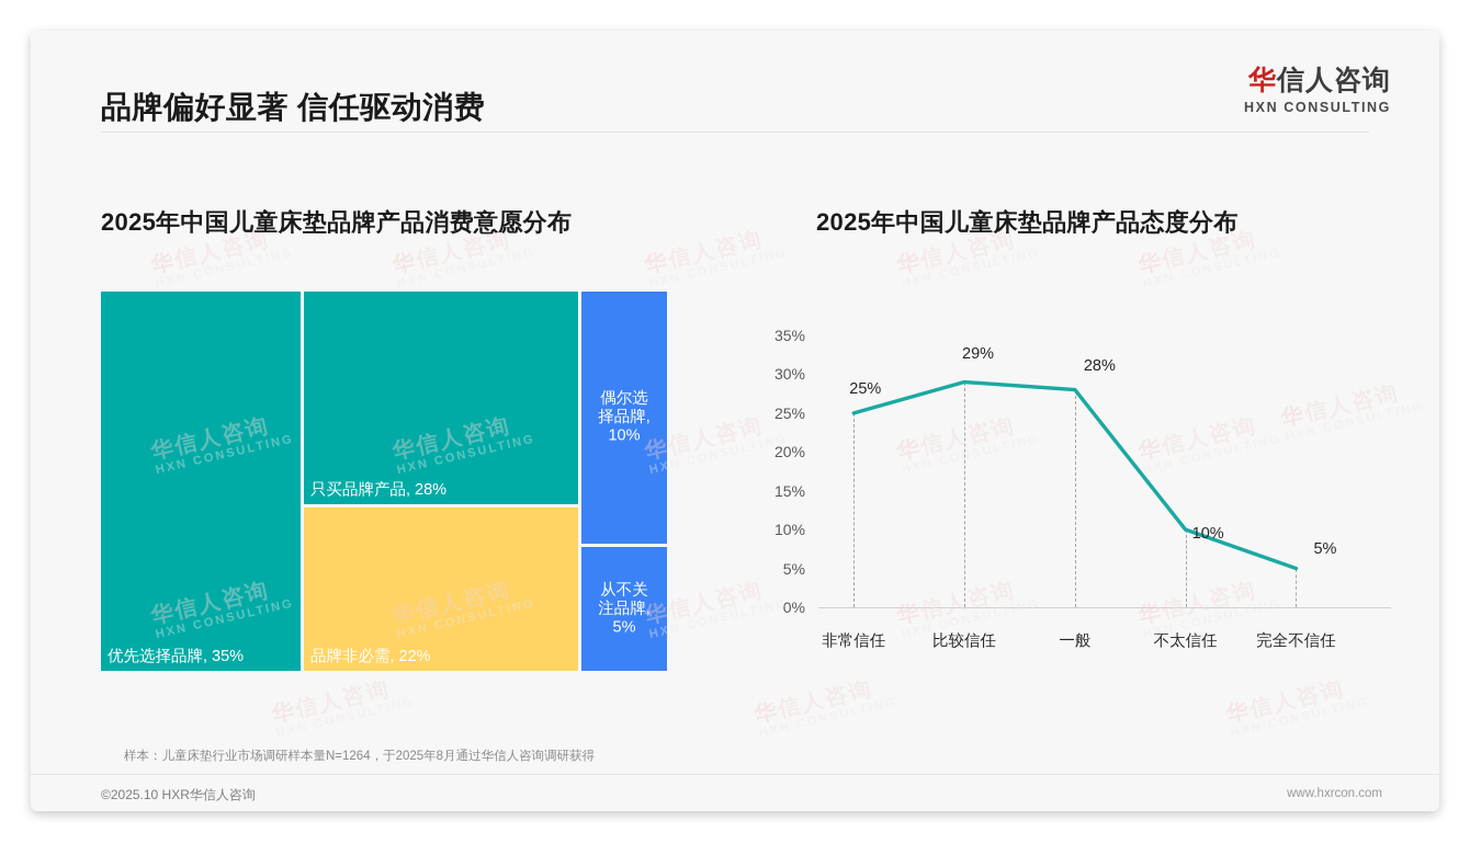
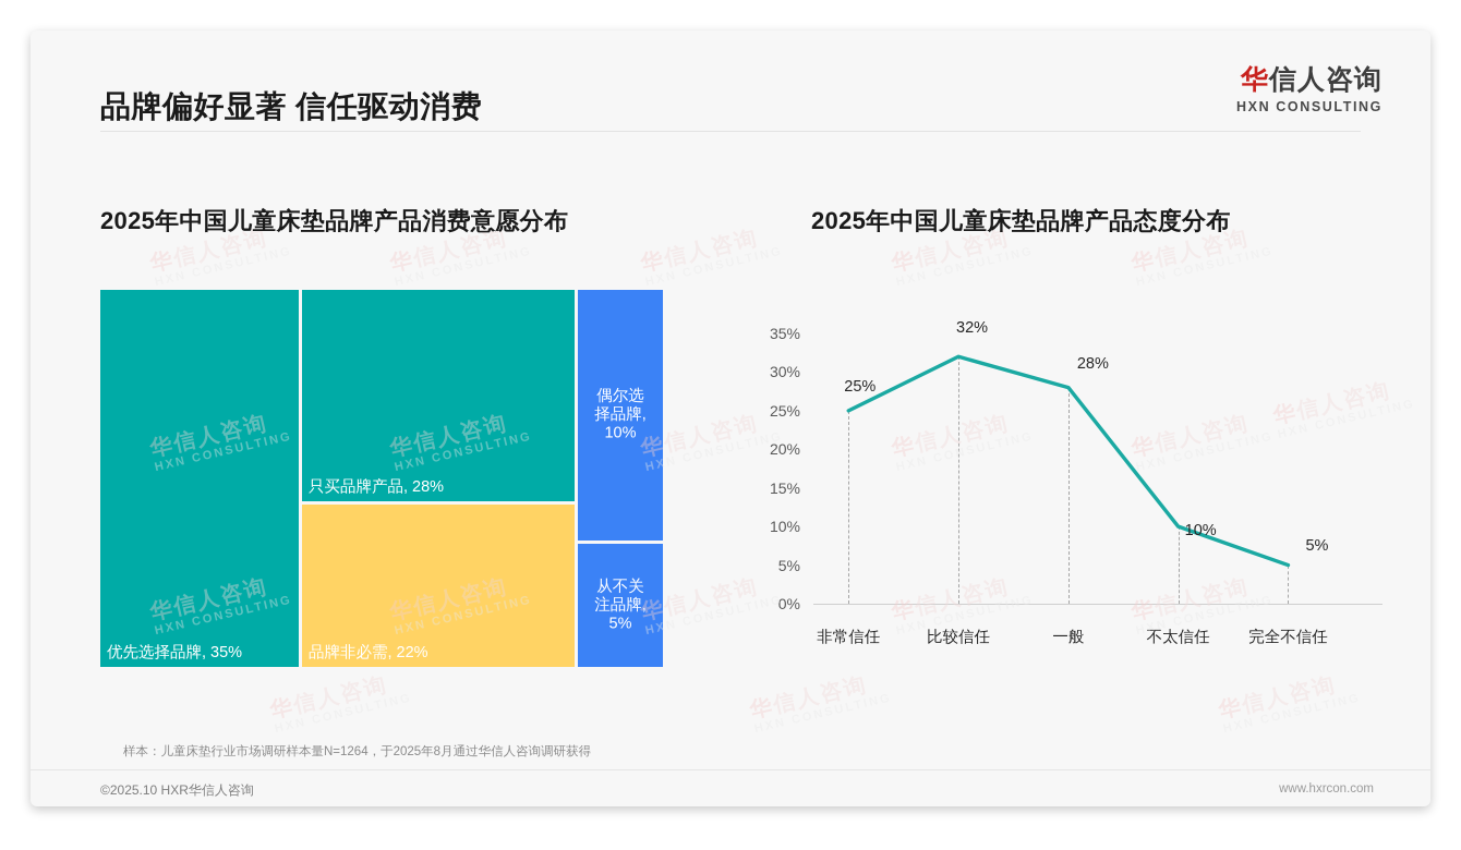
2025年中国儿童床垫品牌产品态度分布/比较信任: 29% -> 32%
